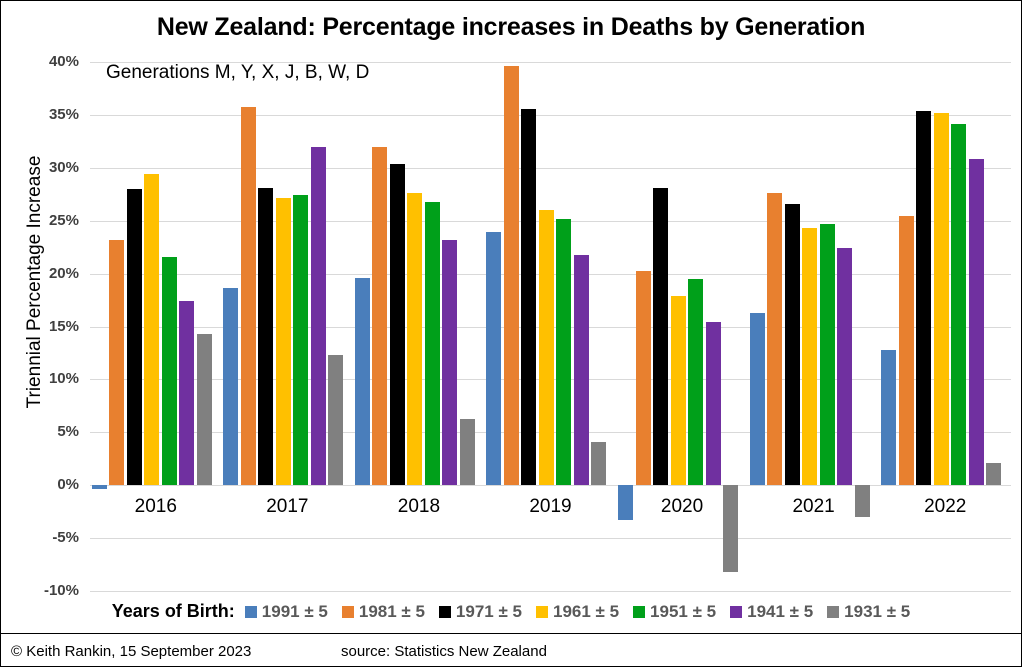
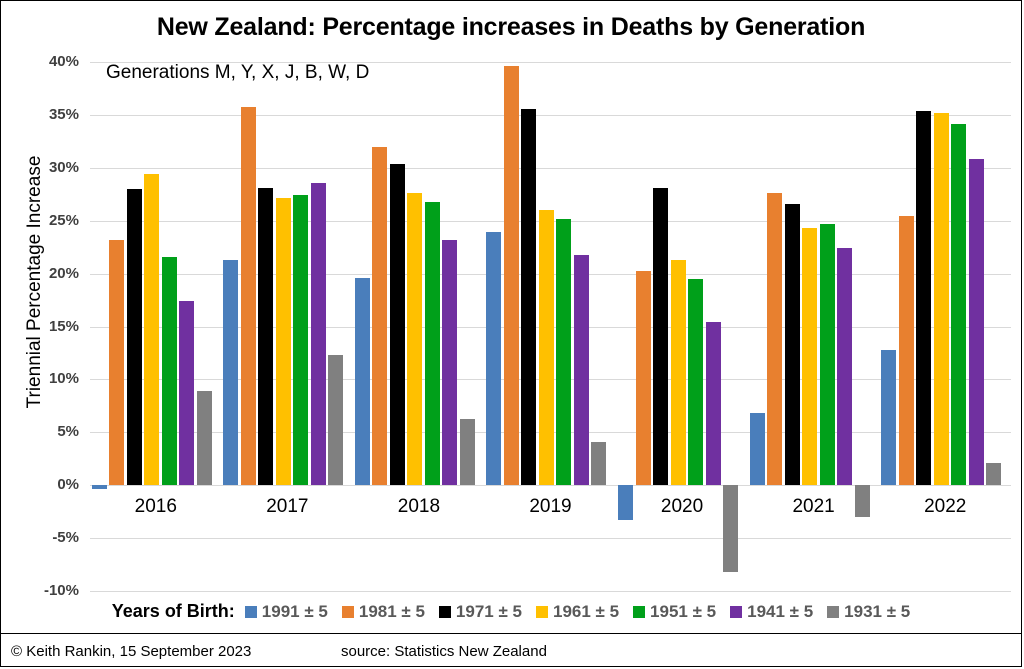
1931 ± 5/2016: 14.3% -> 8.9%
1991 ± 5/2017: 18.6% -> 21.3%
1941 ± 5/2017: 32.0% -> 28.6%
1961 ± 5/2020: 17.9% -> 21.3%
1991 ± 5/2021: 16.3% -> 6.8%
